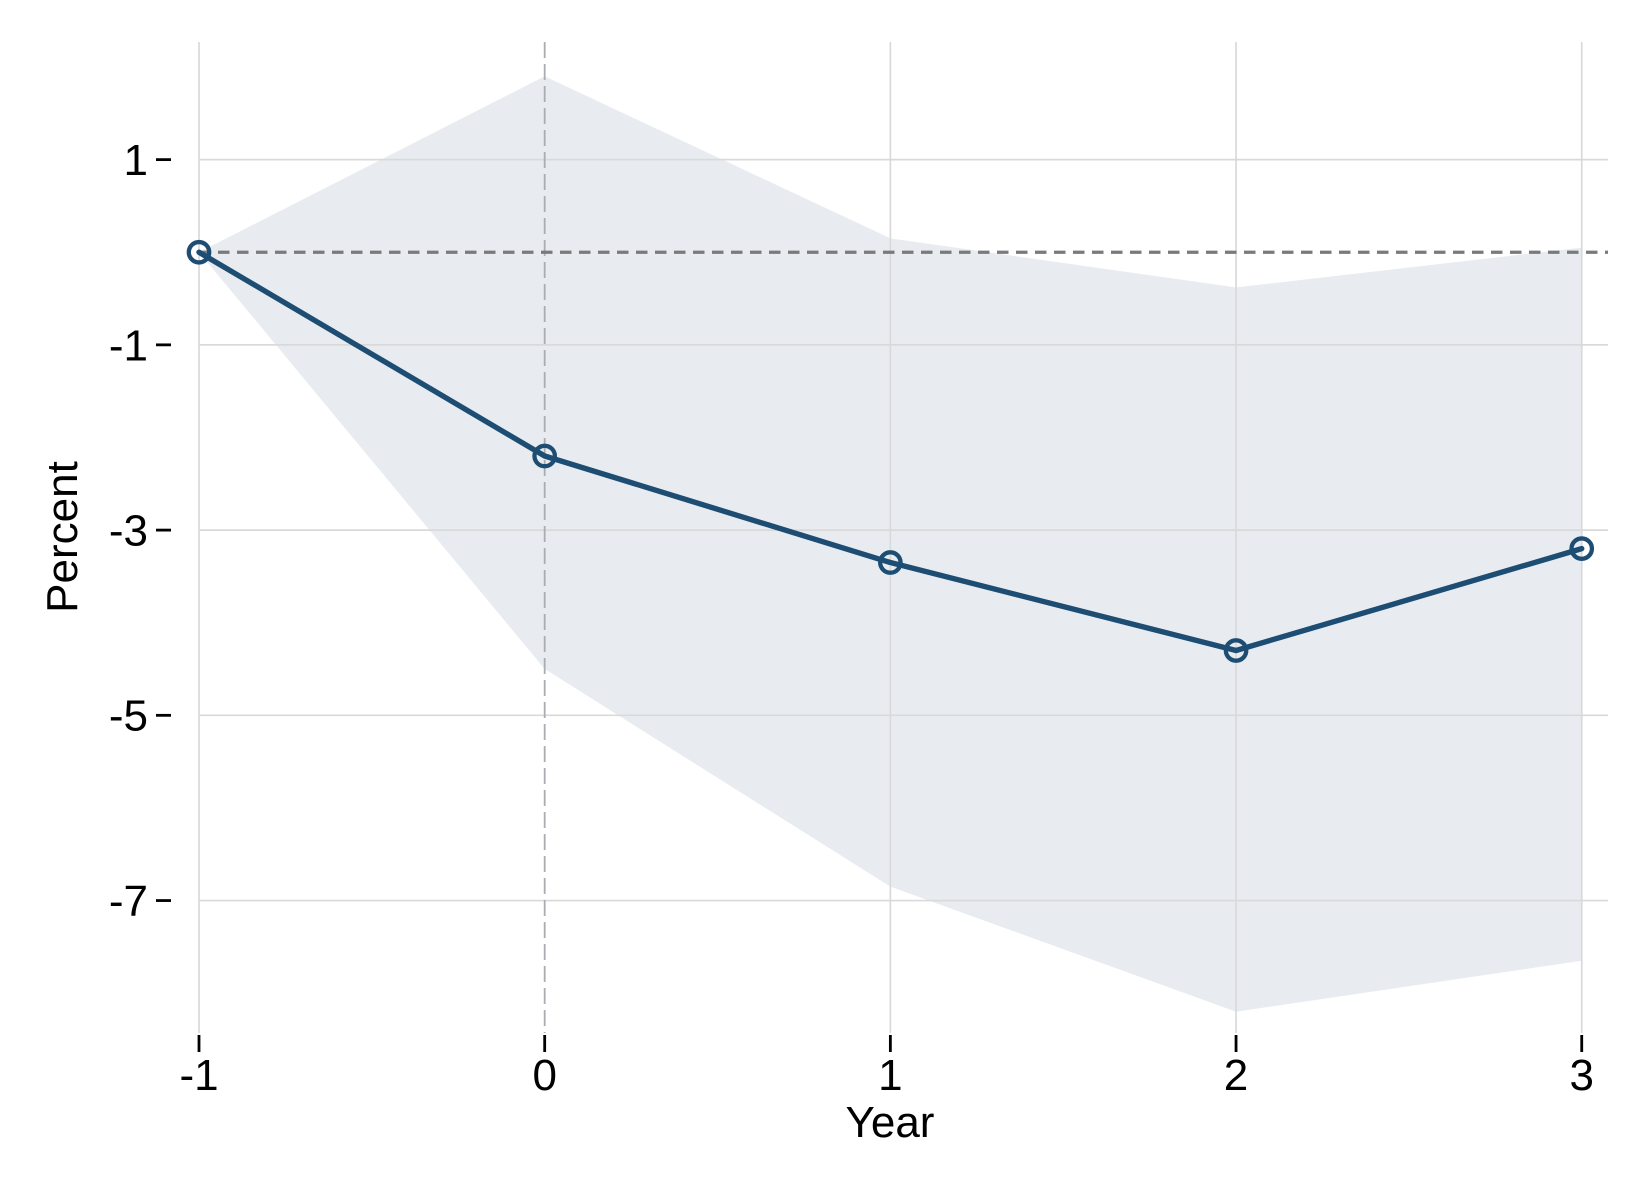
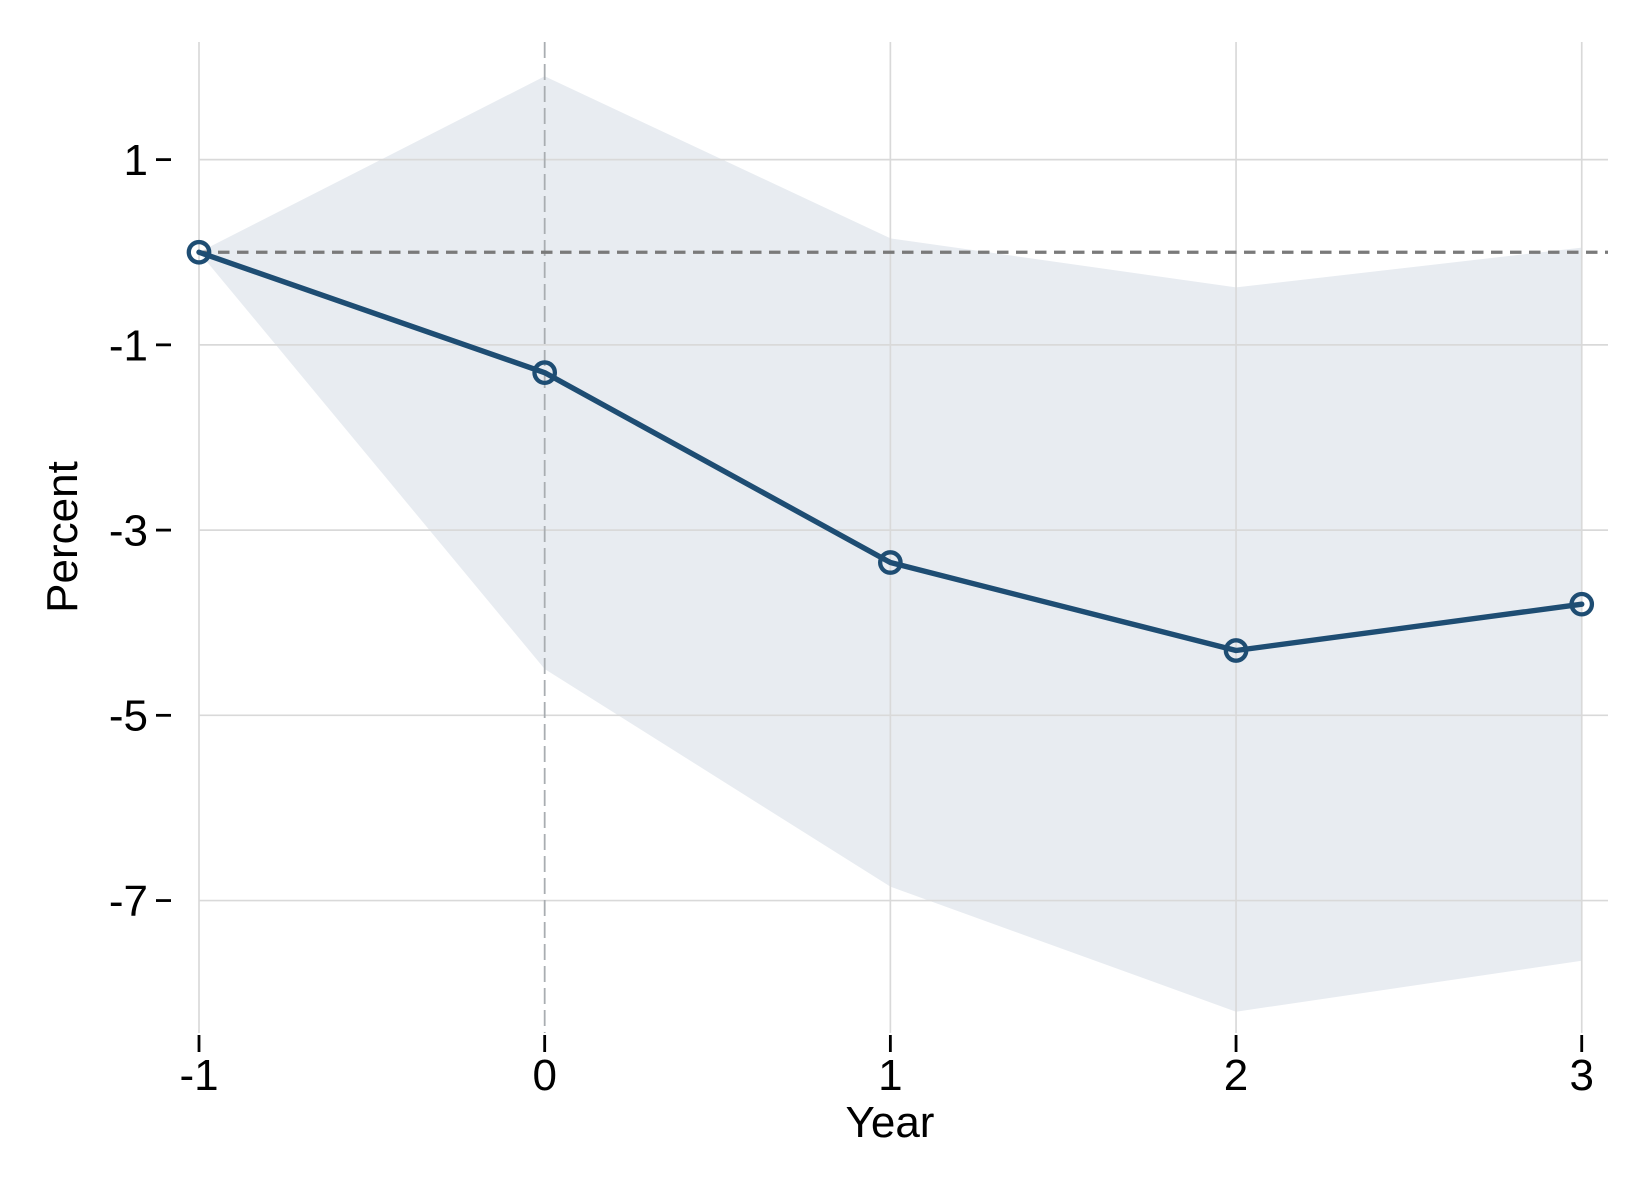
0: -2.2 -> -1.3
3: -3.2 -> -3.8
